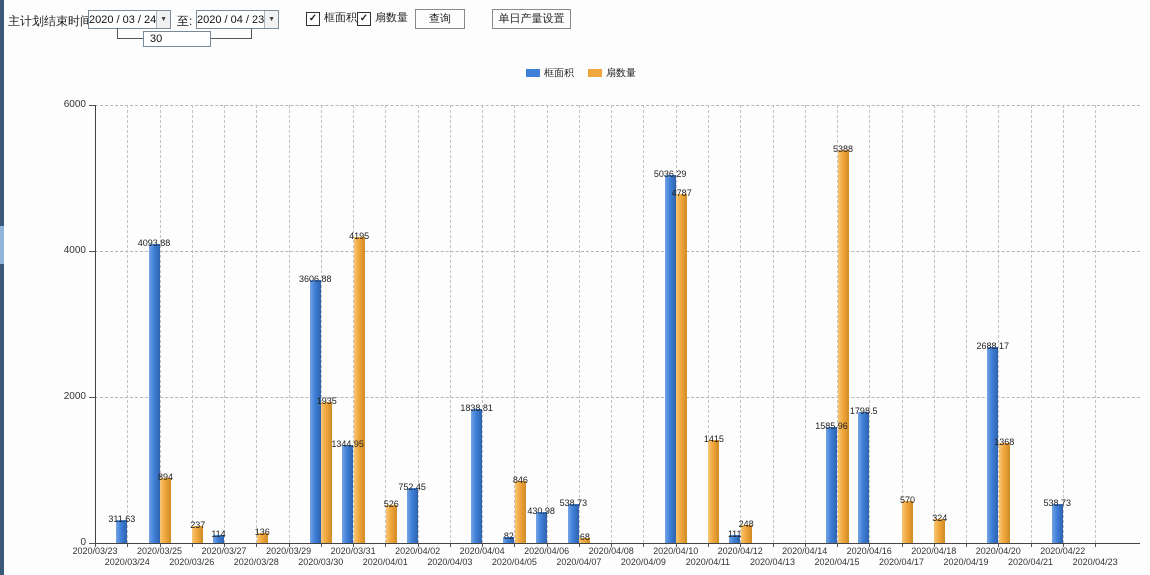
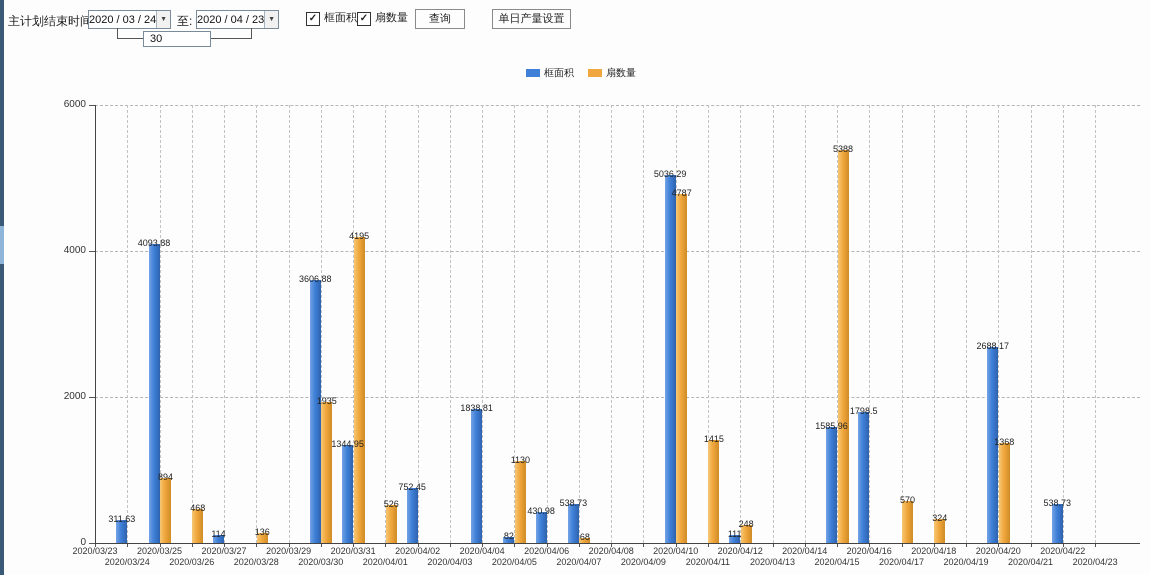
扇数量/2020/03/26: 237 -> 468
扇数量/2020/04/05: 846 -> 1130
